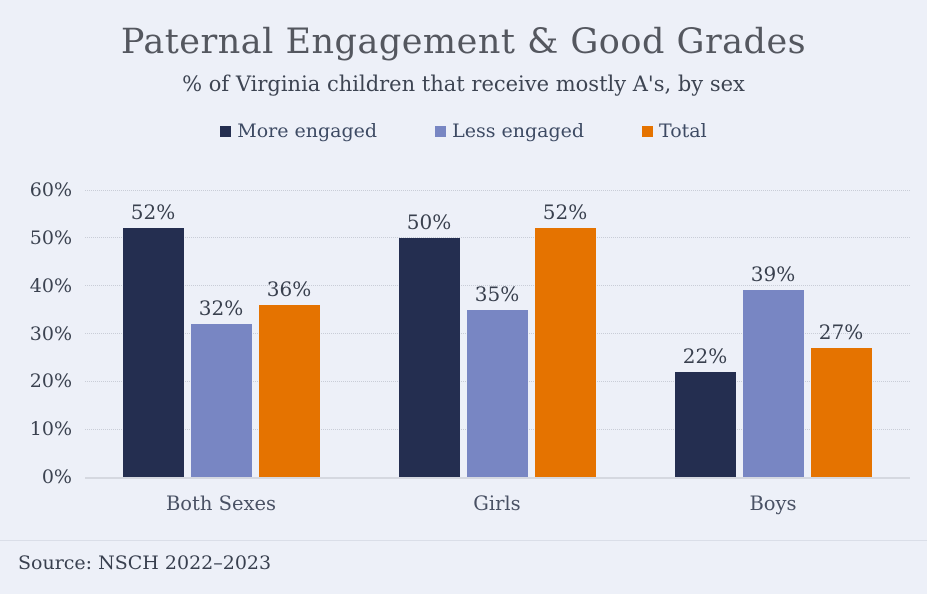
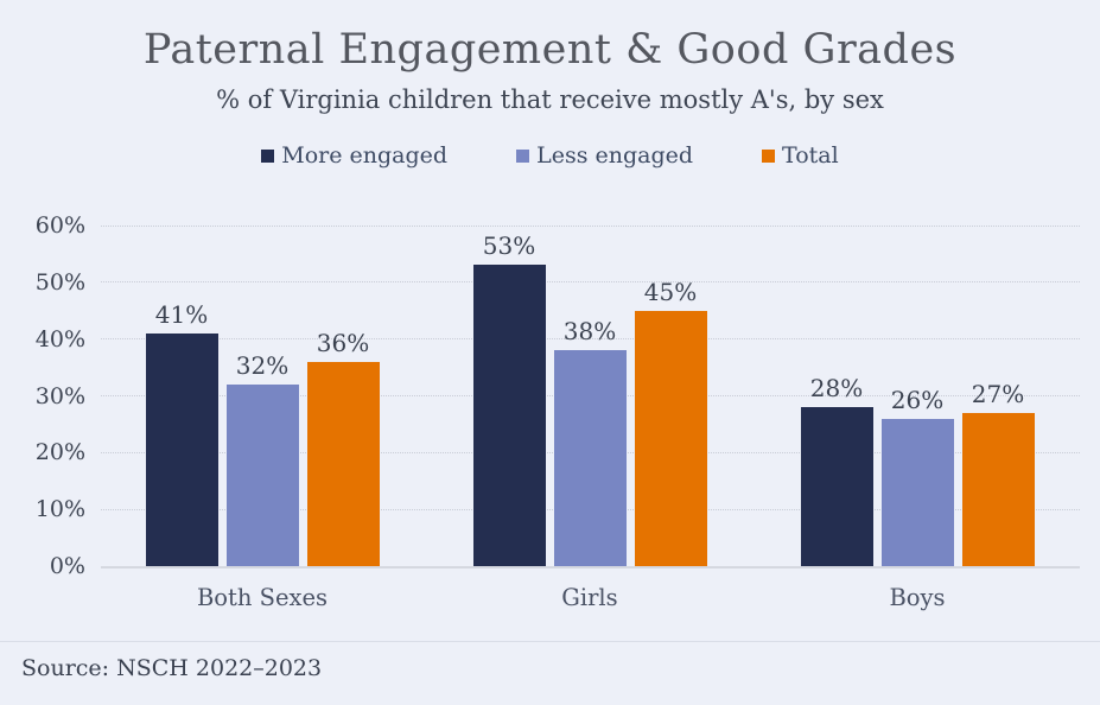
More engaged/Both Sexes: 52% -> 41%
More engaged/Girls: 50% -> 53%
Less engaged/Girls: 35% -> 38%
Total/Girls: 52% -> 45%
More engaged/Boys: 22% -> 28%
Less engaged/Boys: 39% -> 26%
